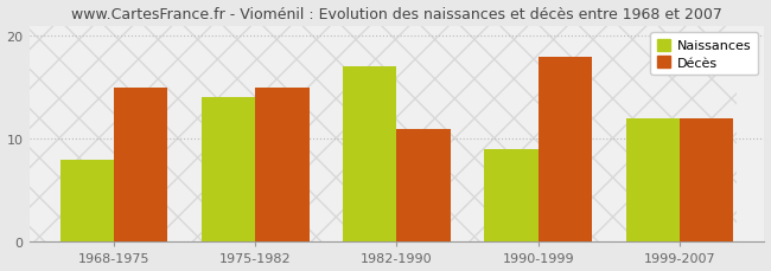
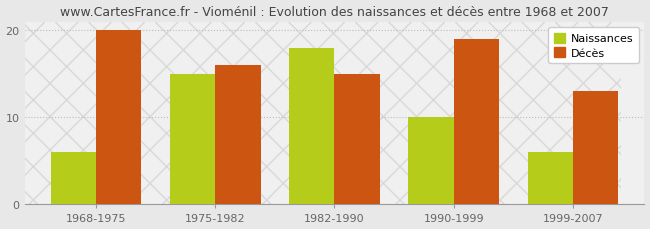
Naissances/1968-1975: 8 -> 6
Décès/1968-1975: 15 -> 20
Naissances/1975-1982: 14 -> 15
Décès/1975-1982: 15 -> 16
Naissances/1982-1990: 17 -> 18
Décès/1982-1990: 11 -> 15
Naissances/1990-1999: 9 -> 10
Décès/1990-1999: 18 -> 19
Naissances/1999-2007: 12 -> 6
Décès/1999-2007: 12 -> 13
